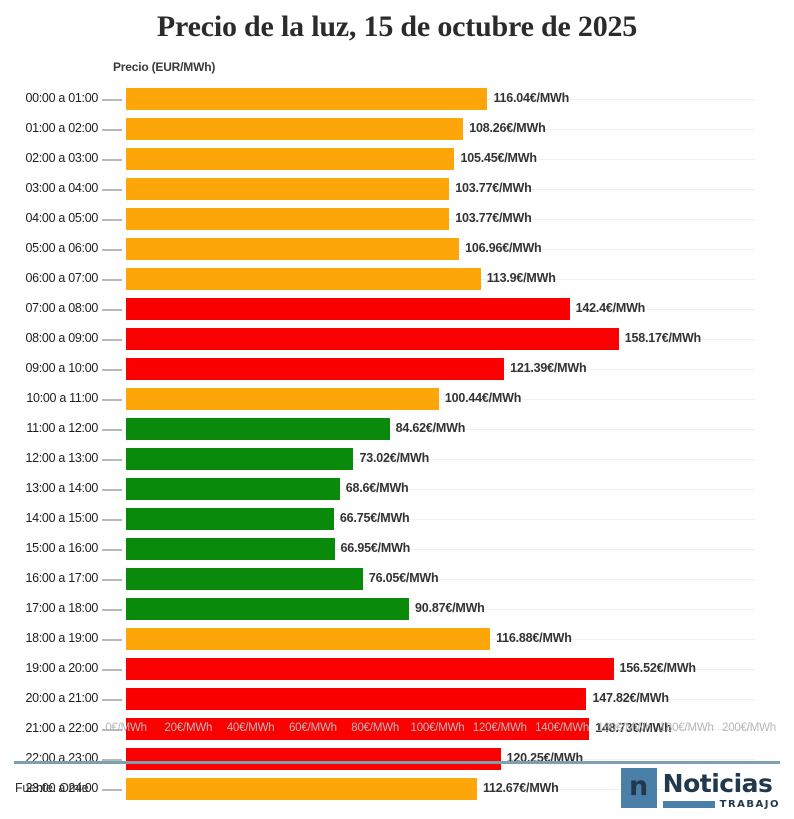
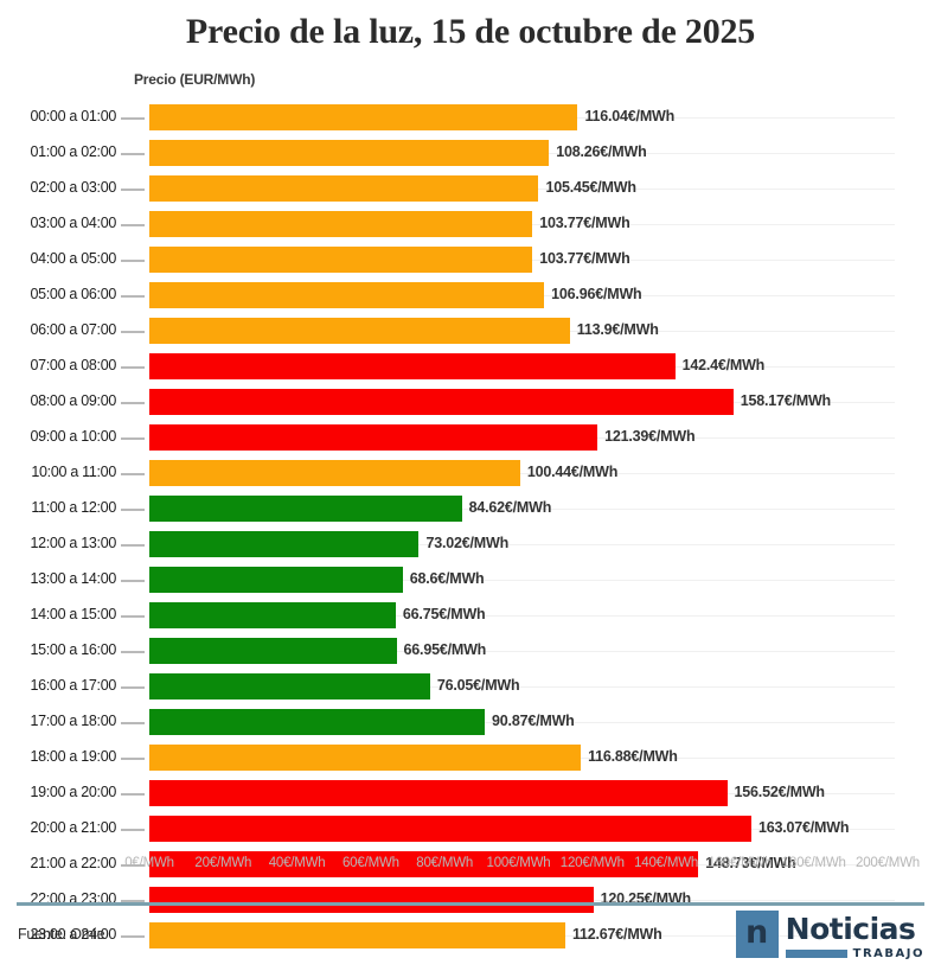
20:00 a 21:00: 147.82 -> 163.07
